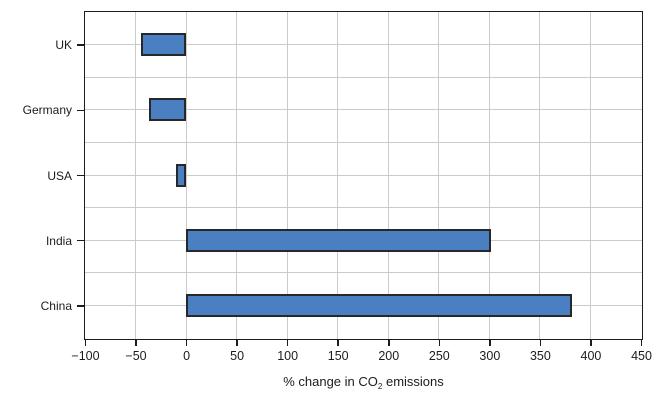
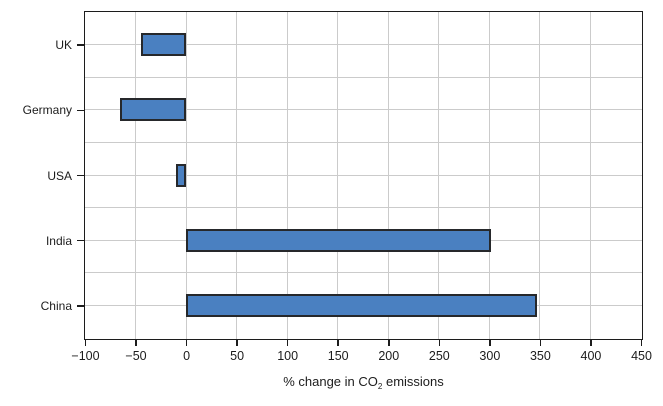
Germany: -37 -> -65
China: 382 -> 347
